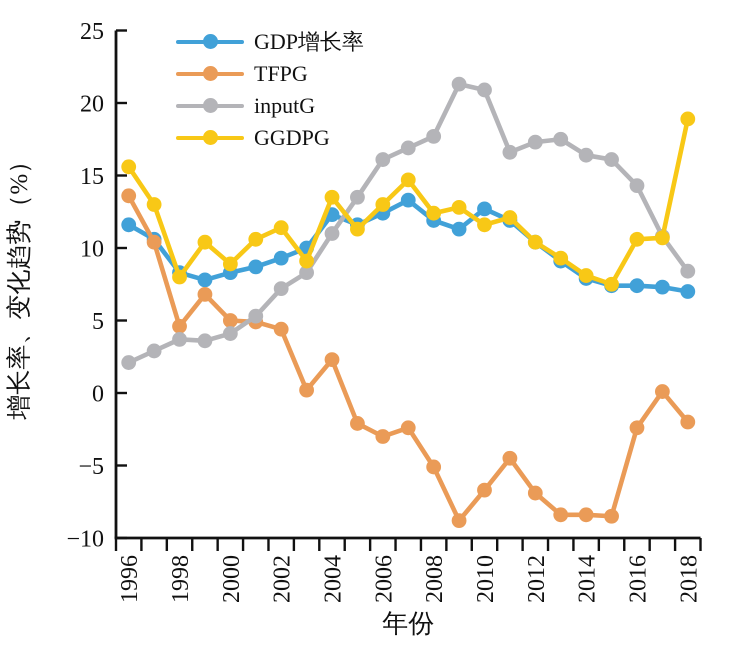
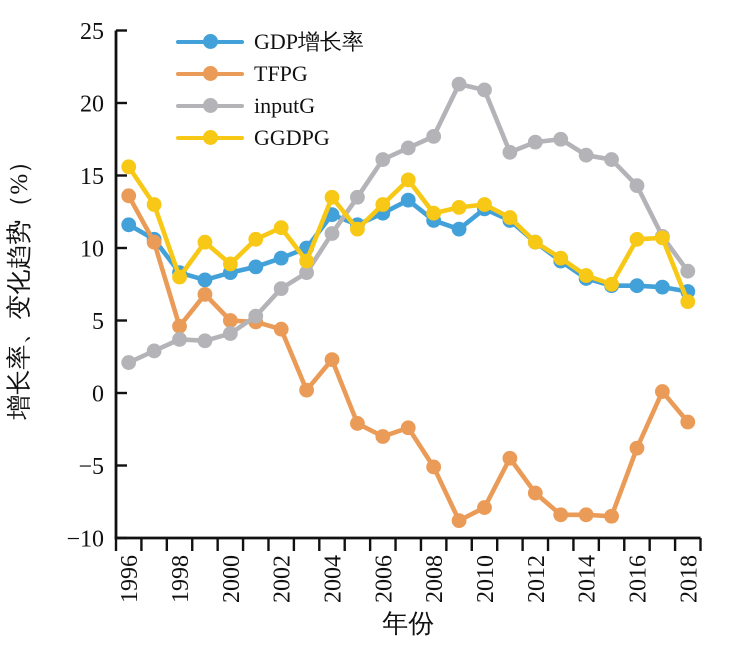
TFPG/2010: -6.7 -> -7.9
GGDPG/2010: 11.6 -> 13.0
TFPG/2016: -2.4 -> -3.8
GGDPG/2018: 18.9 -> 6.3
